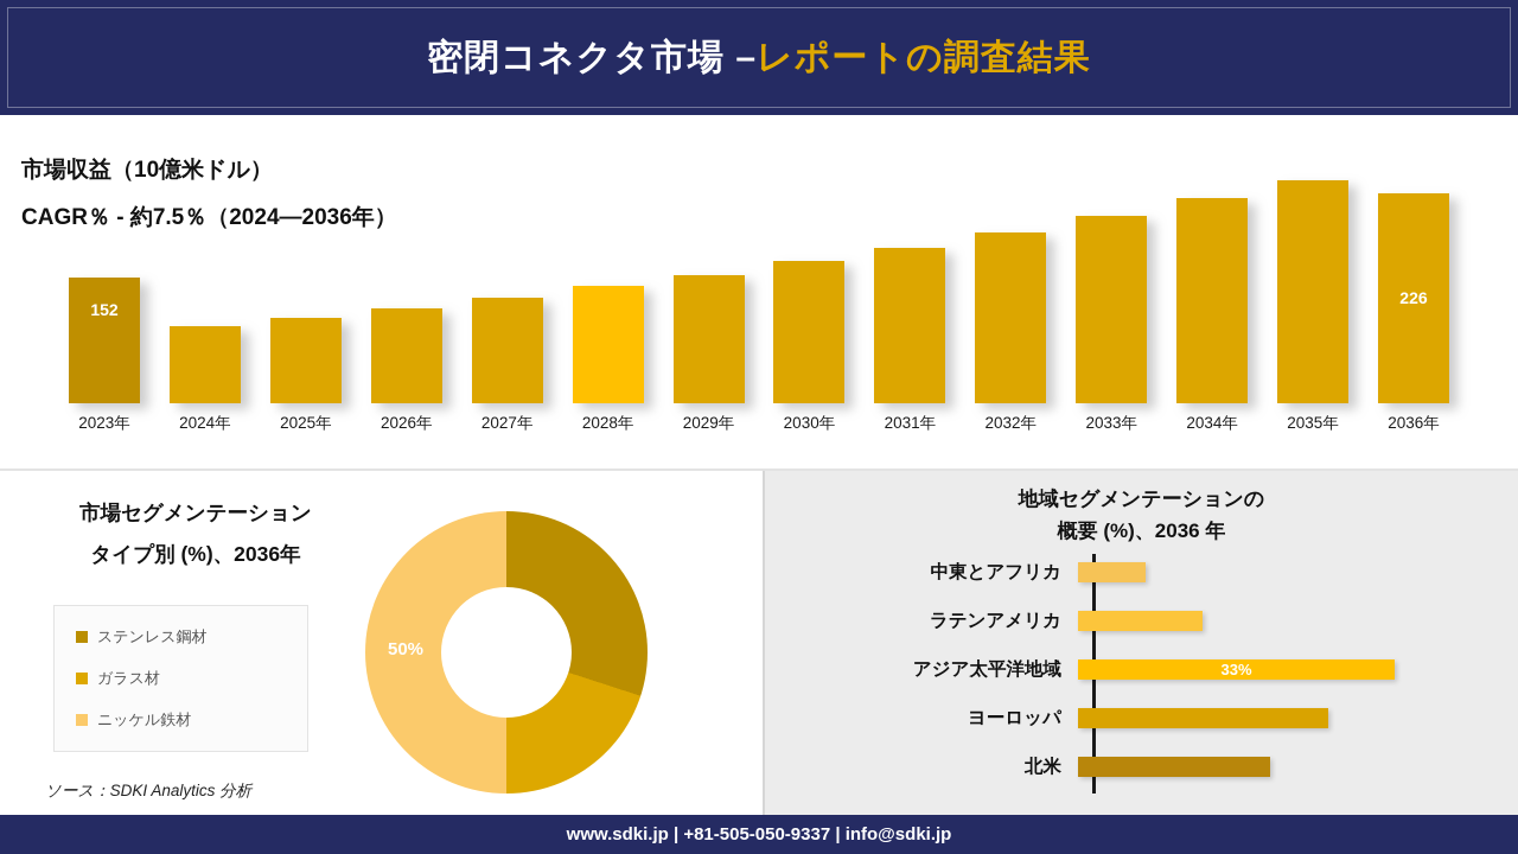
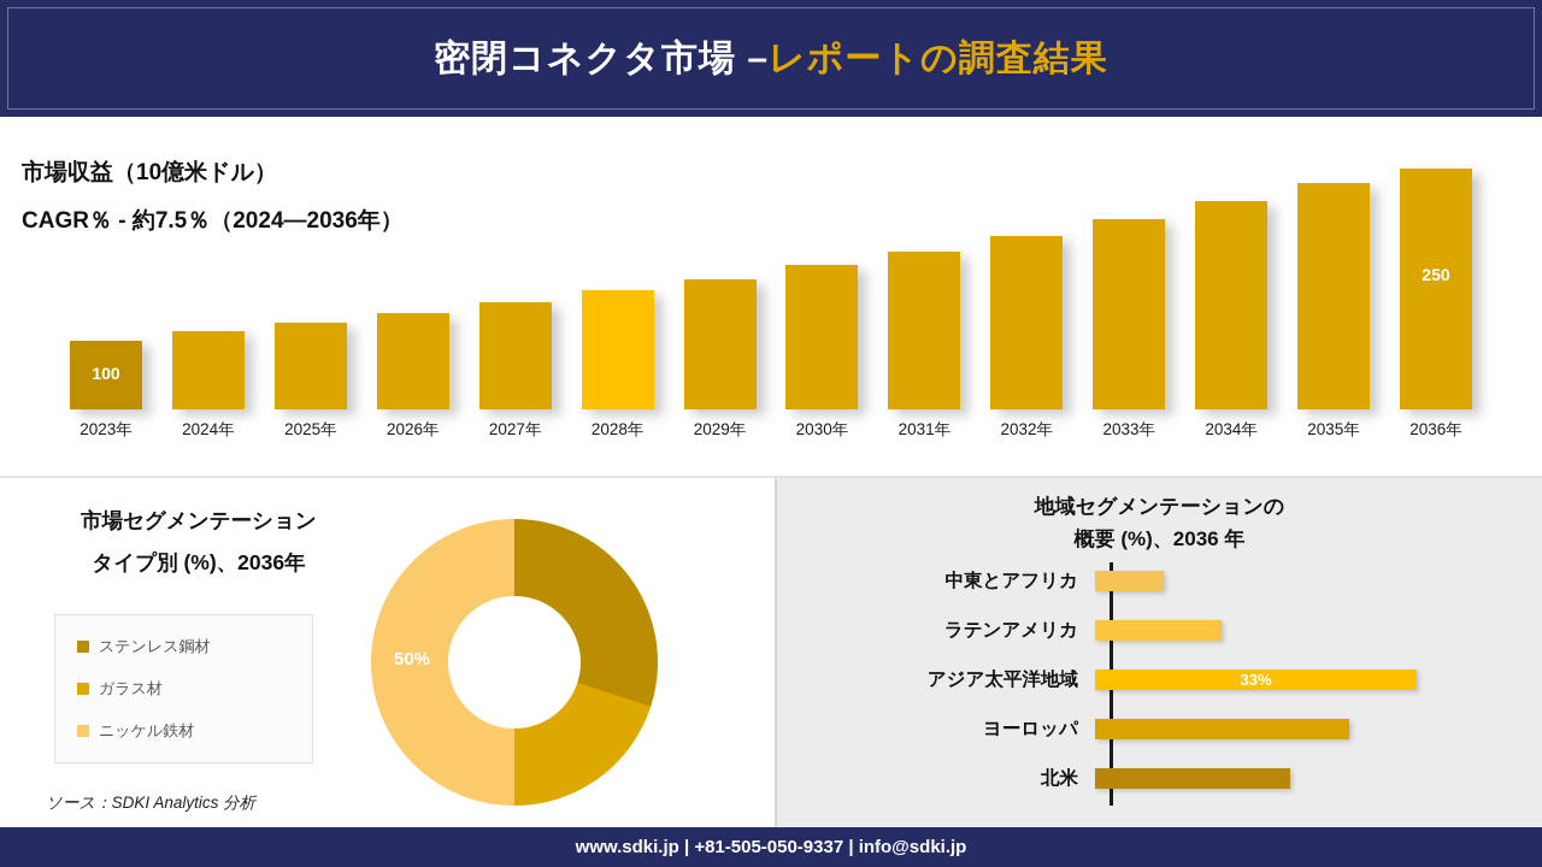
市場収益（10億米ドル）/2023年: 152 -> 100
市場収益（10億米ドル）/2036年: 226 -> 250
